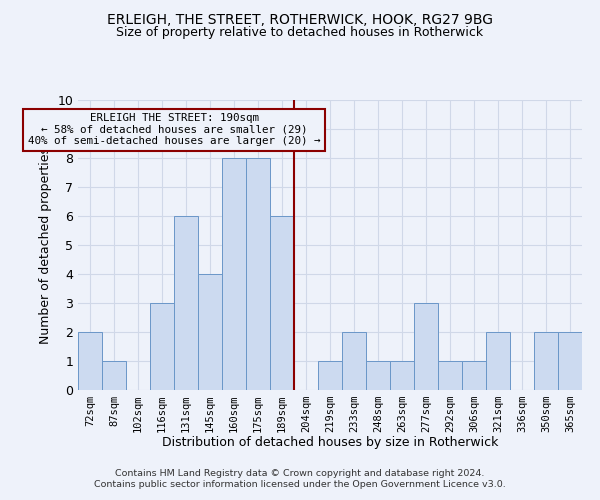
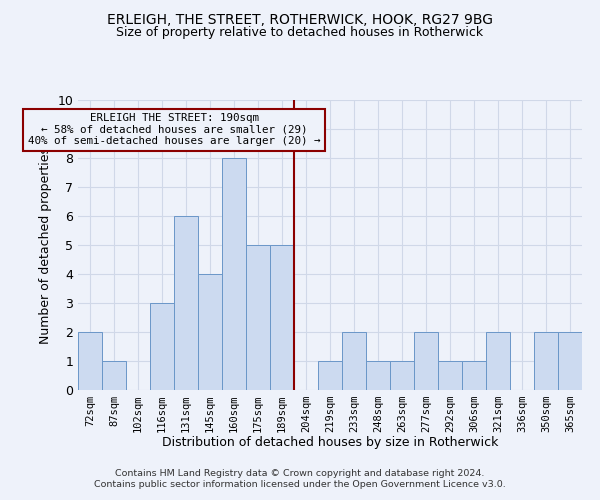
175sqm: 8 -> 5
189sqm: 6 -> 5
277sqm: 3 -> 2
